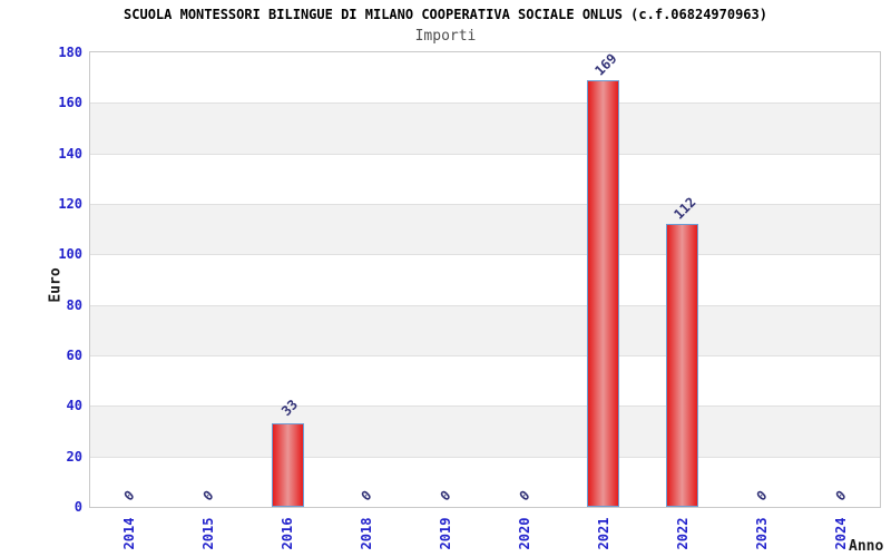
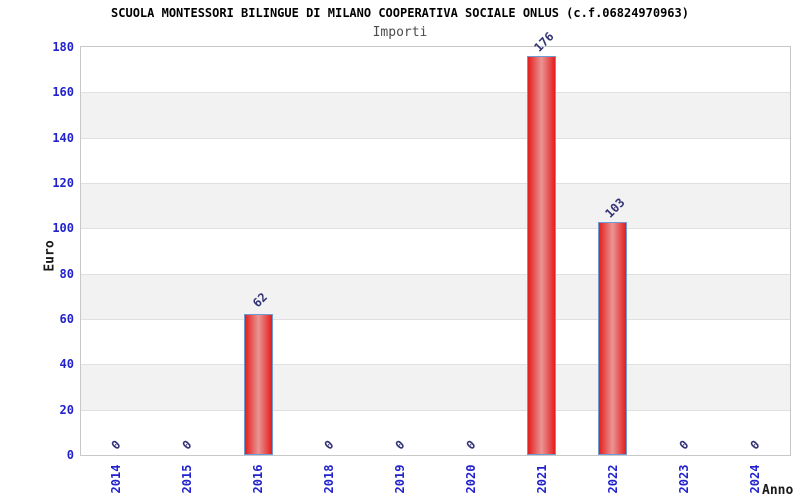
2016: 33 -> 62
2021: 169 -> 176
2022: 112 -> 103
